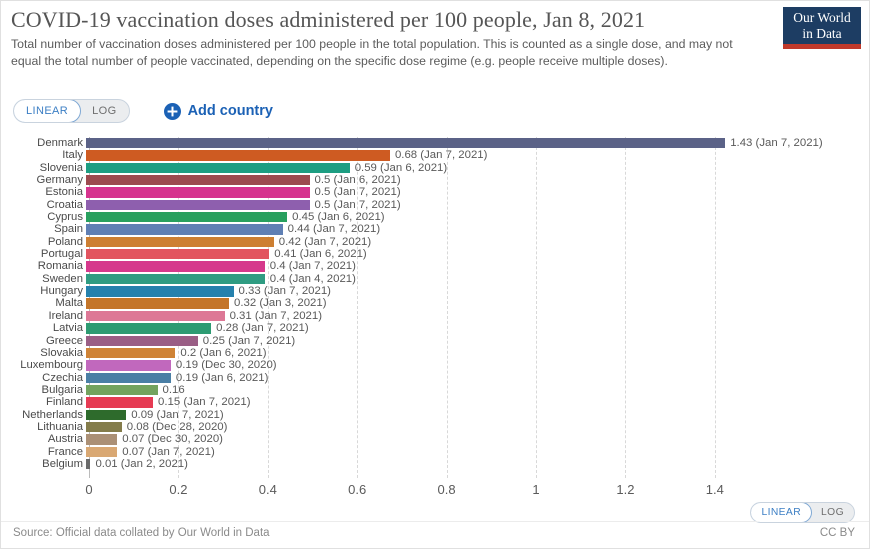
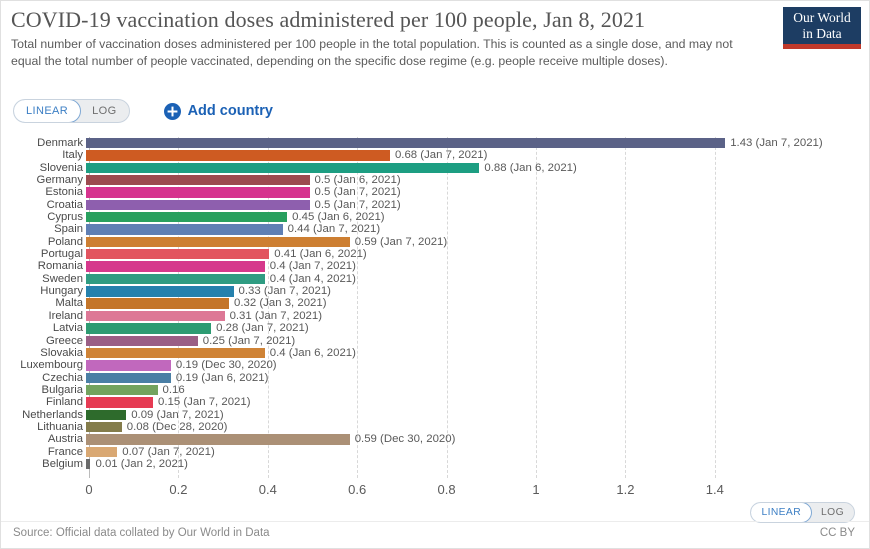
Slovenia: 0.59 -> 0.88
Poland: 0.42 -> 0.59
Slovakia: 0.2 -> 0.4
Austria: 0.07 -> 0.59
